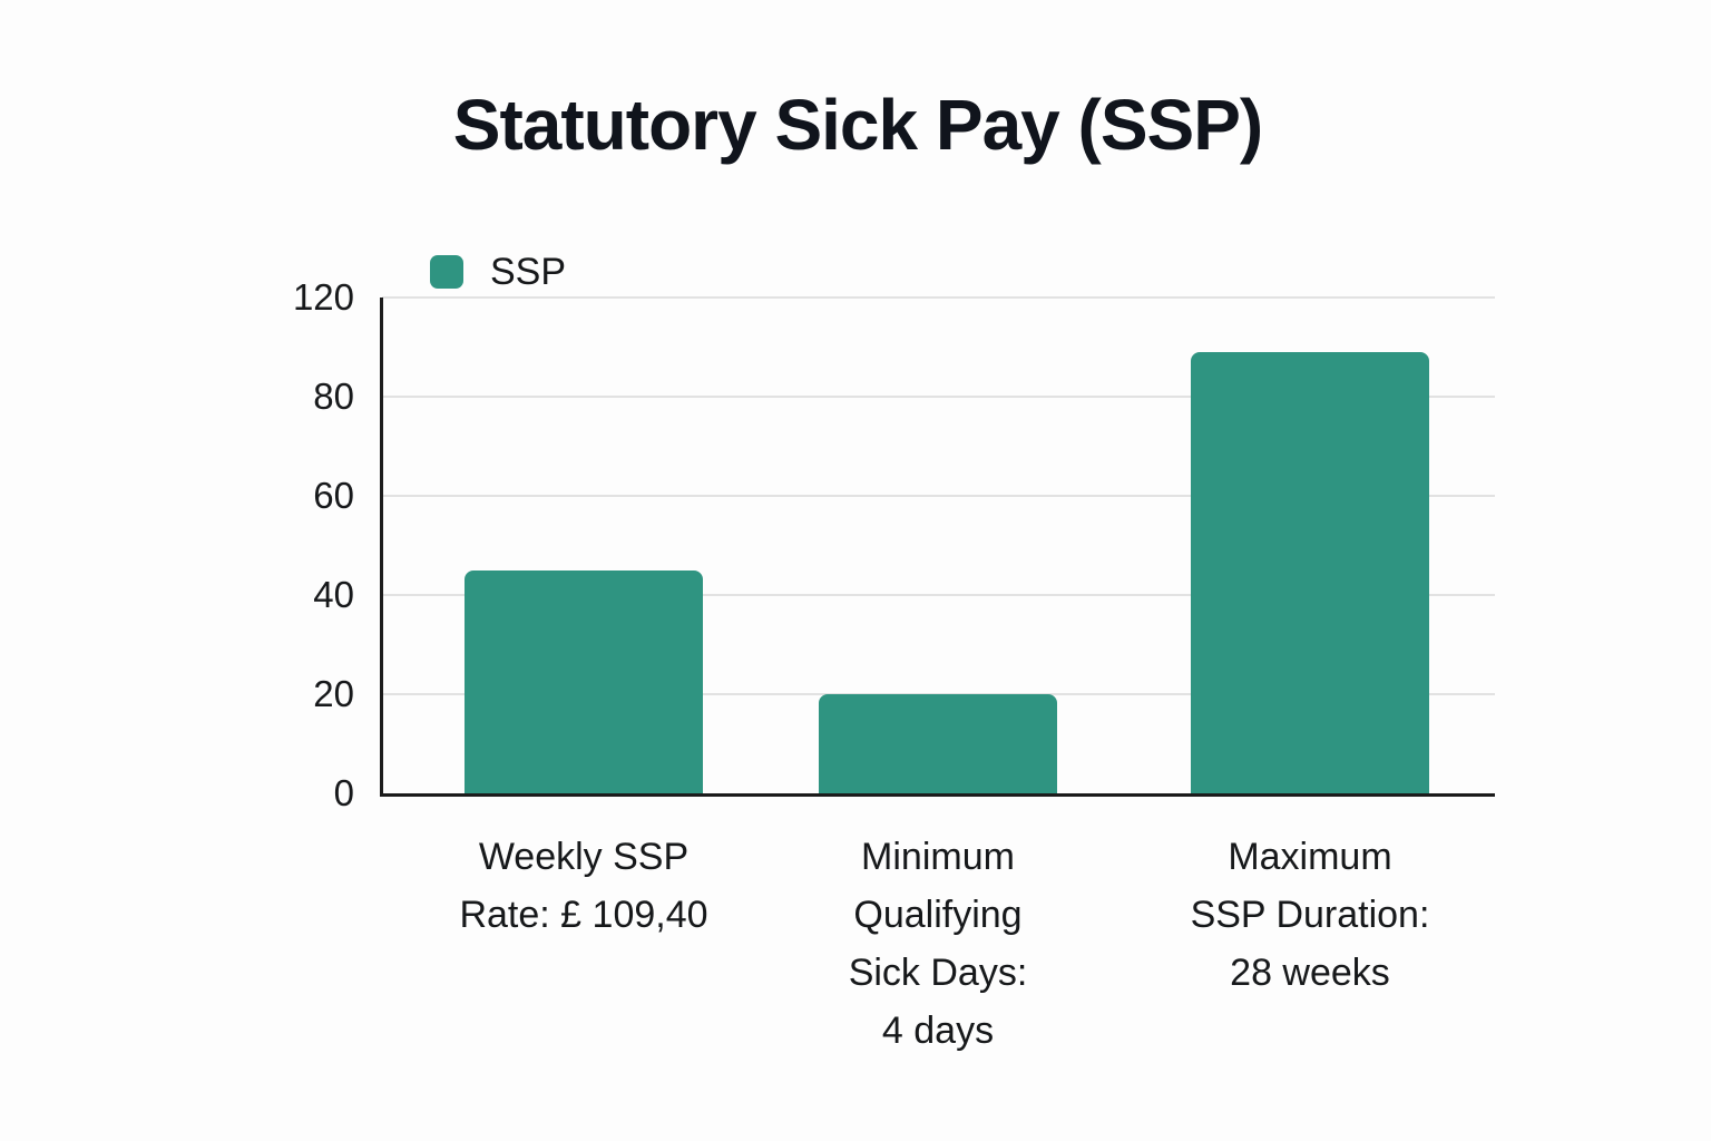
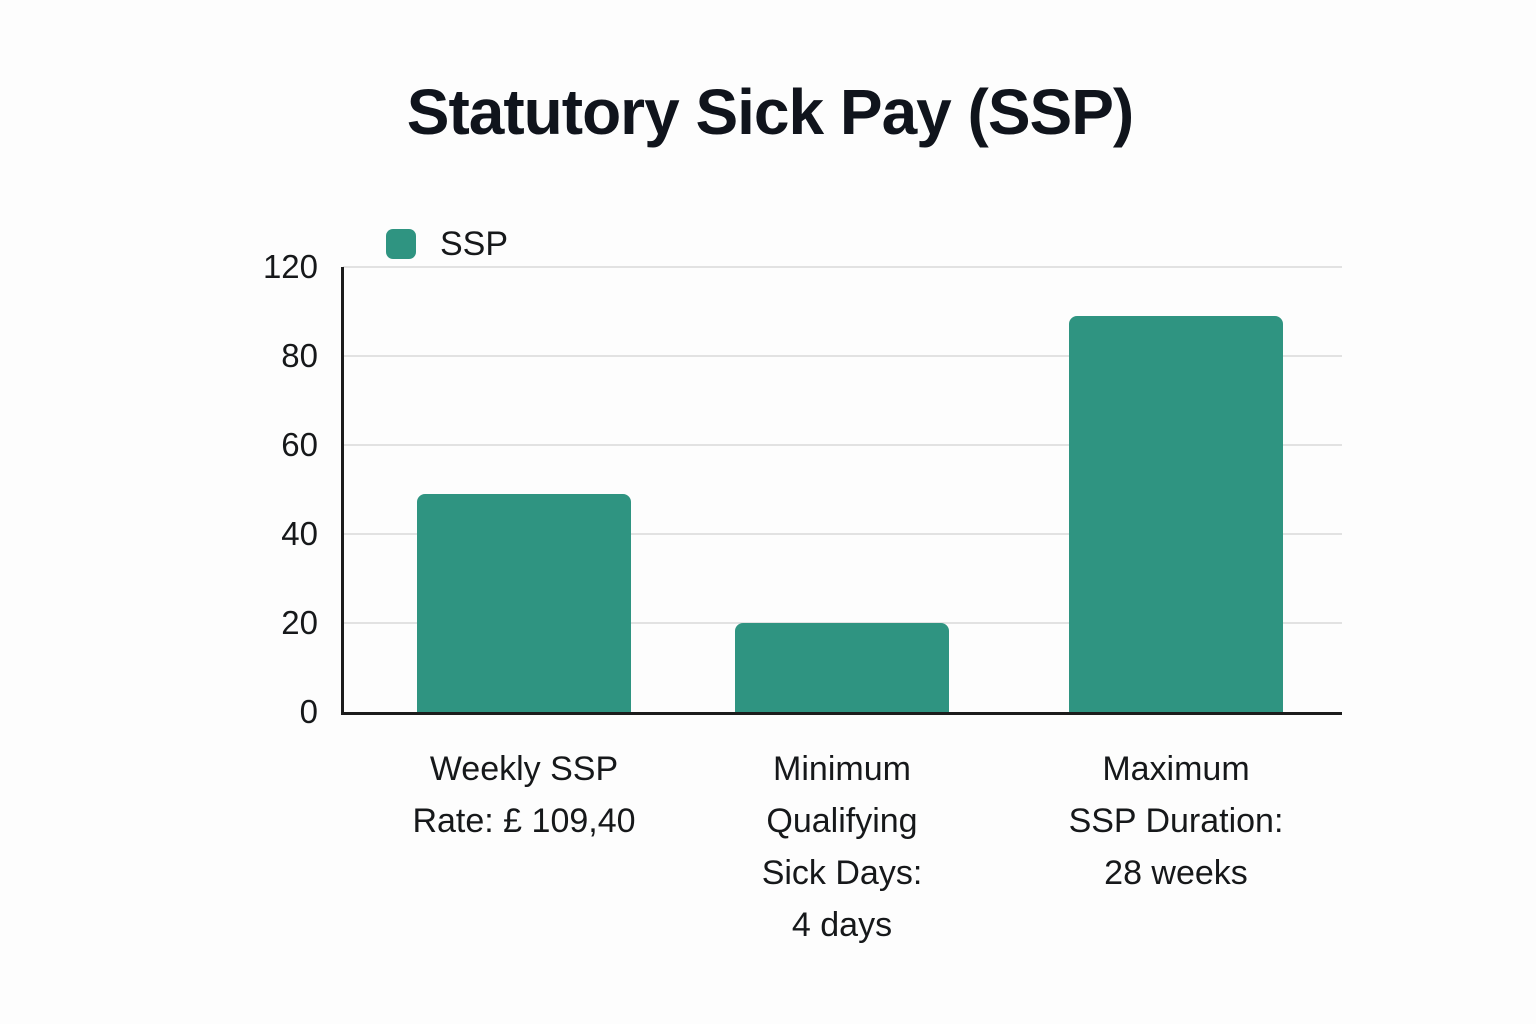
Weekly SSP Rate: £ 109,40: 45 -> 49
